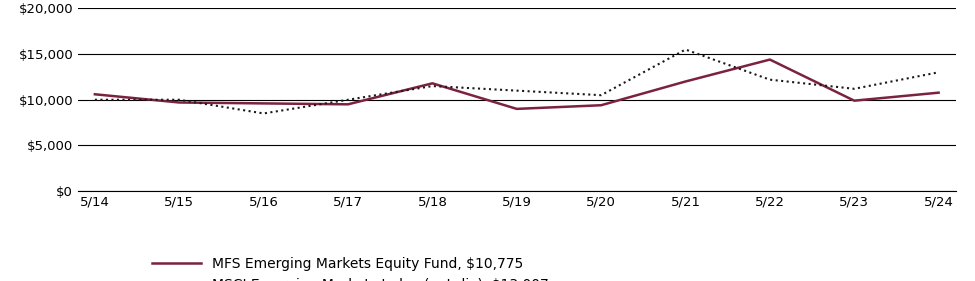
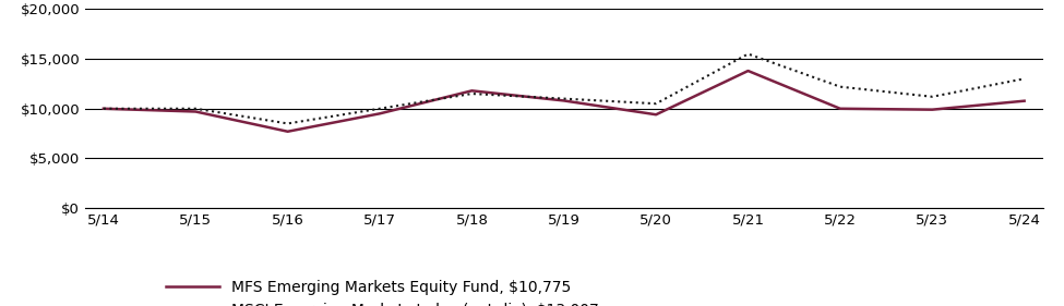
MFS Emerging Markets Equity Fund, $10,775/5/14: $10,600 -> $10,000
MFS Emerging Markets Equity Fund, $10,775/5/16: $9,600 -> $7,700
MFS Emerging Markets Equity Fund, $10,775/5/19: $9,000 -> $10,800
MFS Emerging Markets Equity Fund, $10,775/5/21: $12,000 -> $13,800
MFS Emerging Markets Equity Fund, $10,775/5/22: $14,400 -> $10,000
